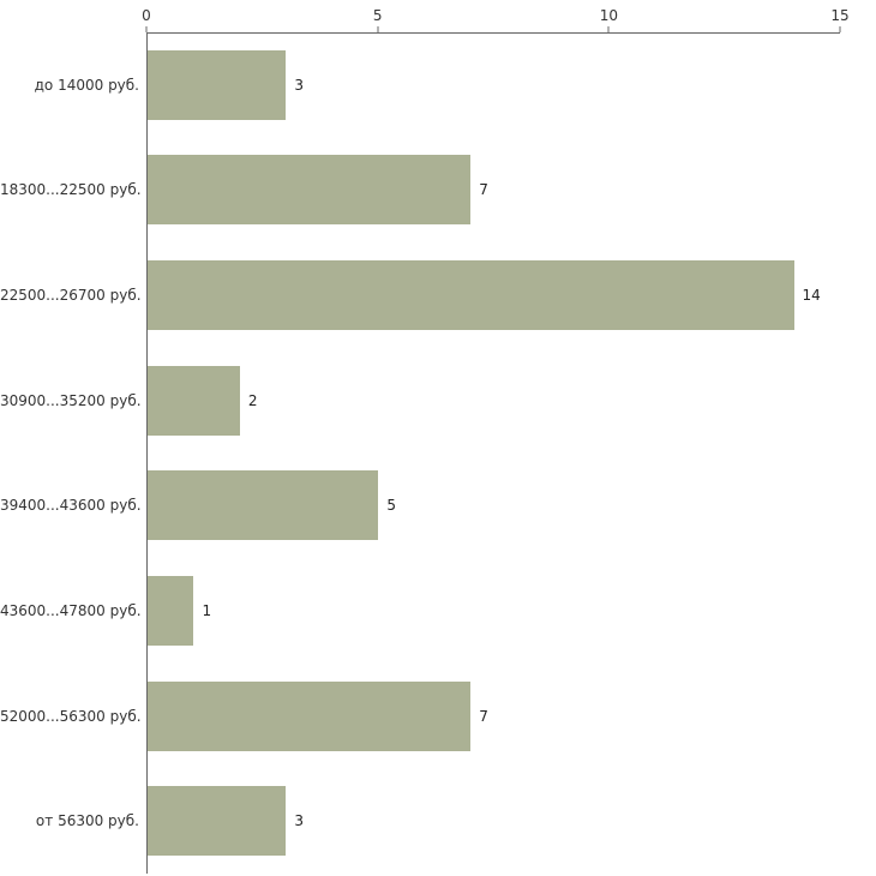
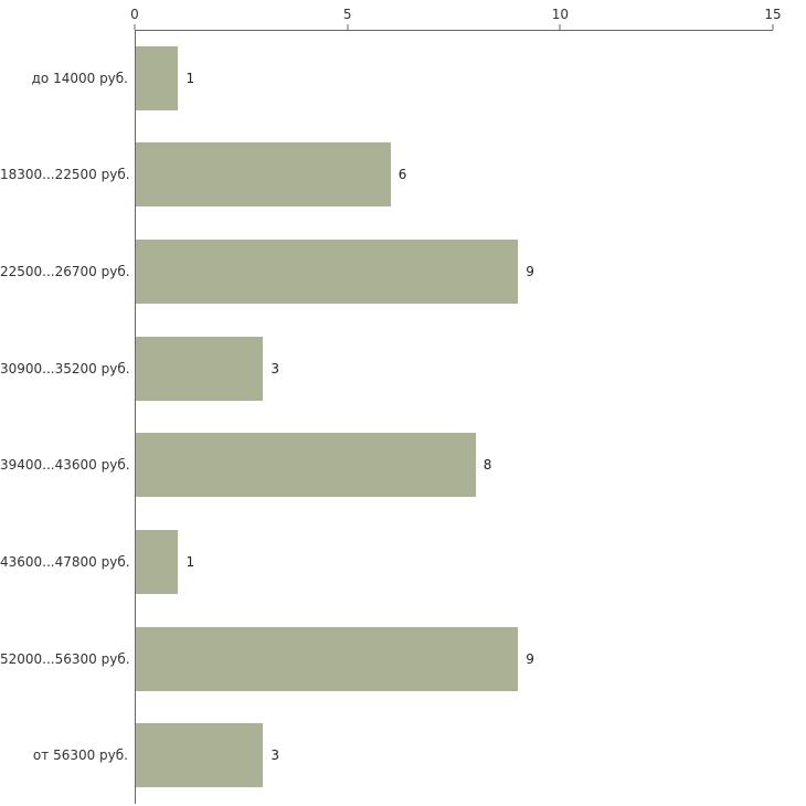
до 14000 руб.: 3 -> 1
18300...22500 руб.: 7 -> 6
22500...26700 руб.: 14 -> 9
30900...35200 руб.: 2 -> 3
39400...43600 руб.: 5 -> 8
52000...56300 руб.: 7 -> 9
